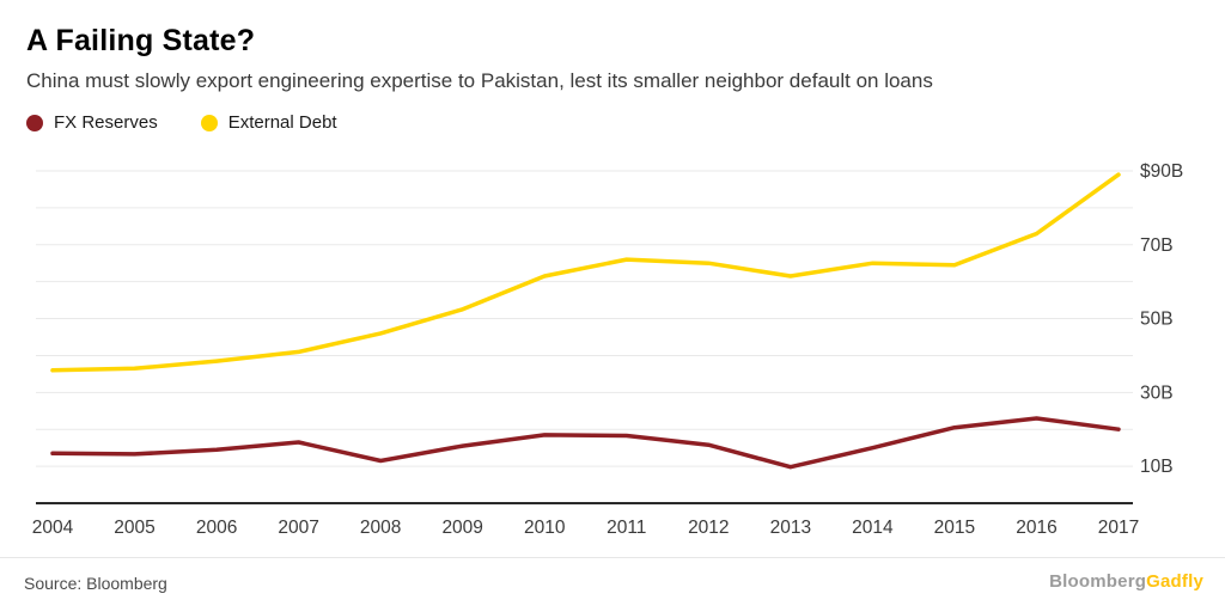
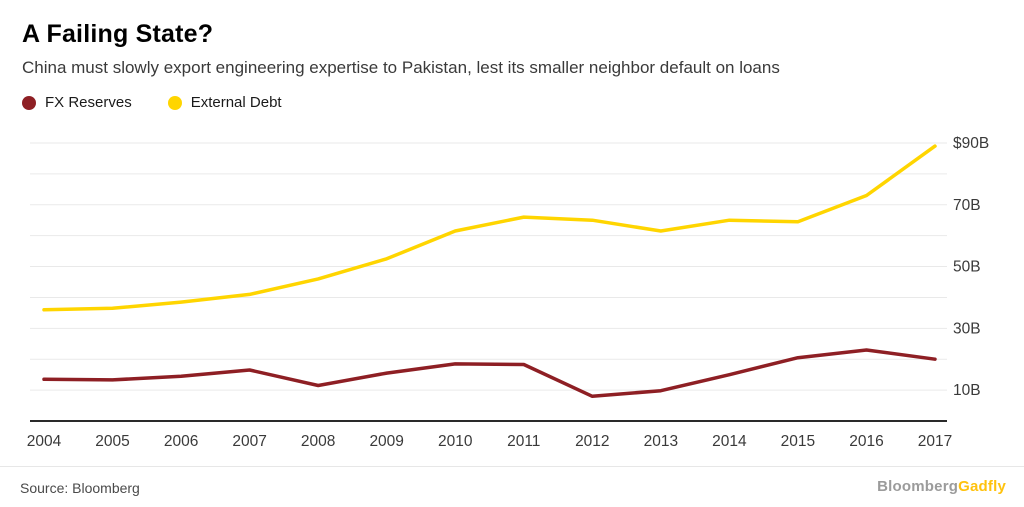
FX Reserves/2012: $16B -> $8B
